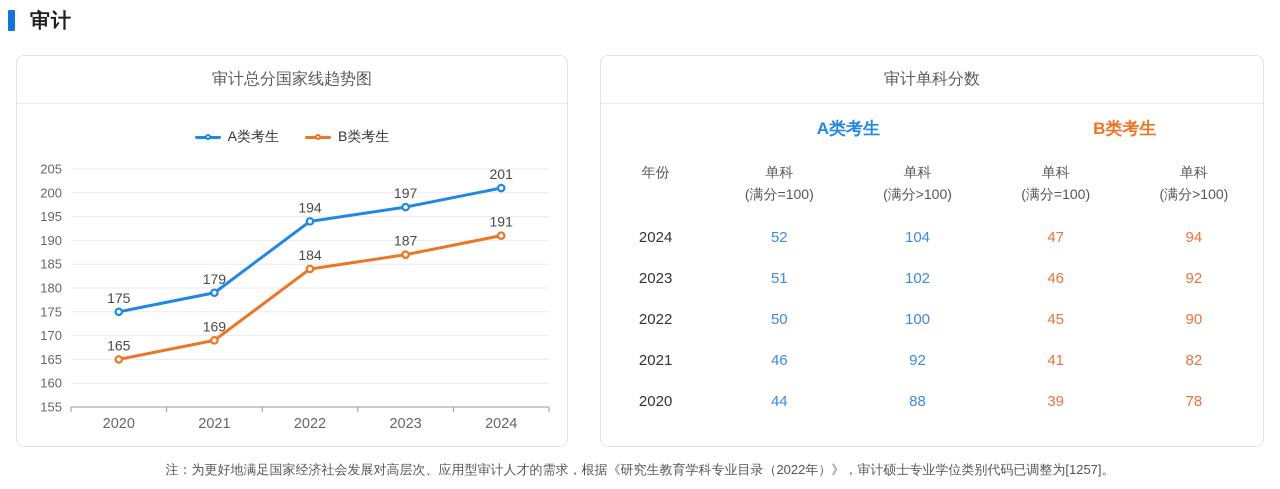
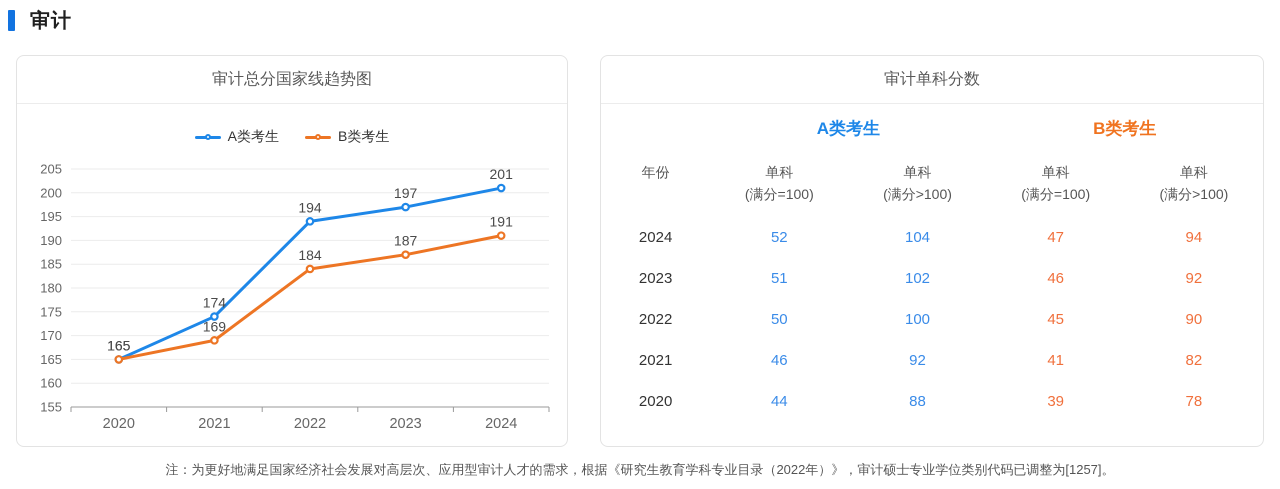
A类考生/2020: 175 -> 165
A类考生/2021: 179 -> 174
